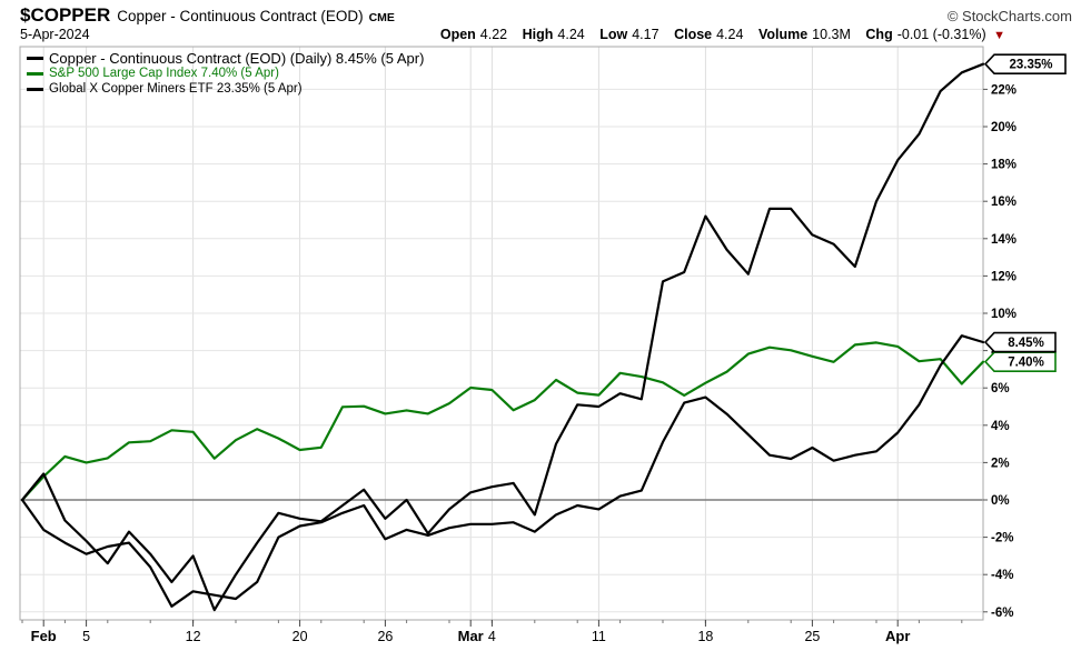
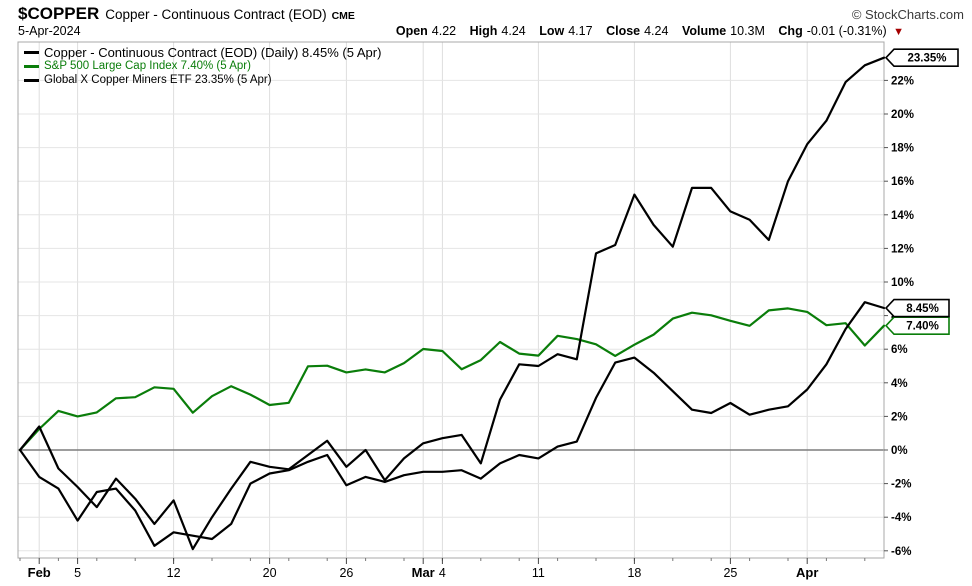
Copper - Continuous Contract (EOD)/Feb 5: -2.9% -> -4.2%
